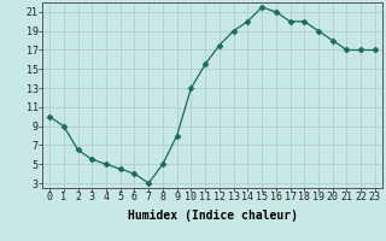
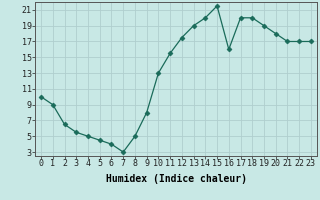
16: 21.0 -> 16.0
